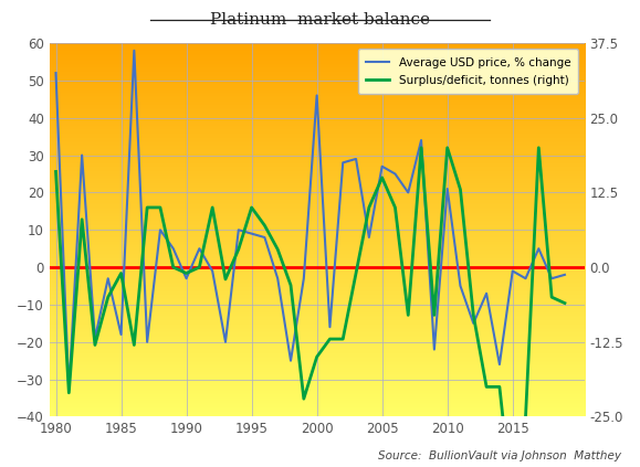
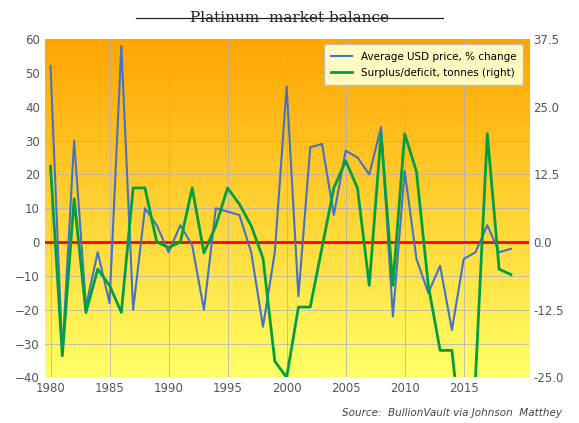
Surplus/deficit, tonnes (right)/1980: 16 -> 14
Surplus/deficit, tonnes (right)/1985: -1 -> -8
Surplus/deficit, tonnes (right)/2000: -15 -> -25
Average USD price, % change/2015: -1 -> -5
